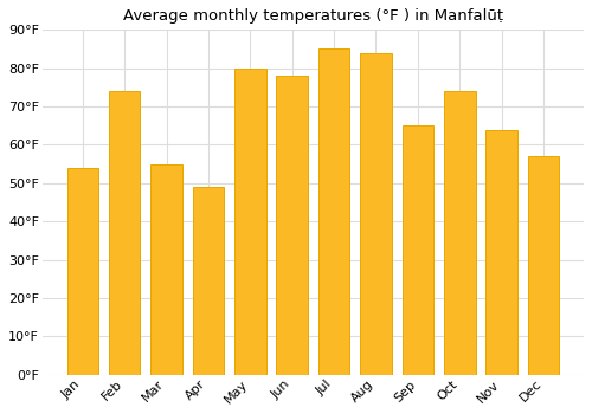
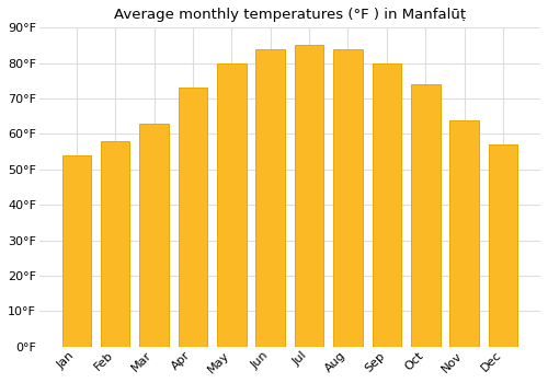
Feb: 74°F -> 58°F
Mar: 55°F -> 63°F
Apr: 49°F -> 73°F
Jun: 78°F -> 84°F
Sep: 65°F -> 80°F
